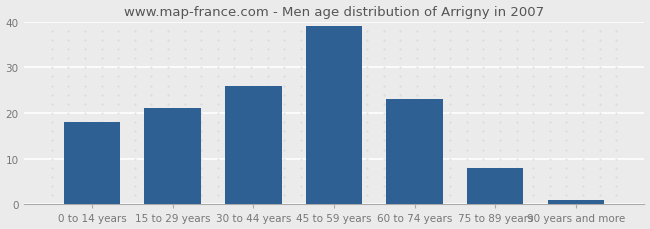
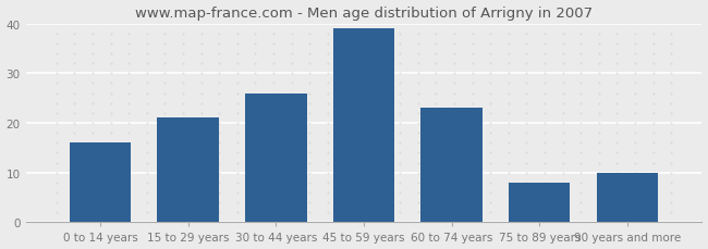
0 to 14 years: 18 -> 16
90 years and more: 1 -> 10
